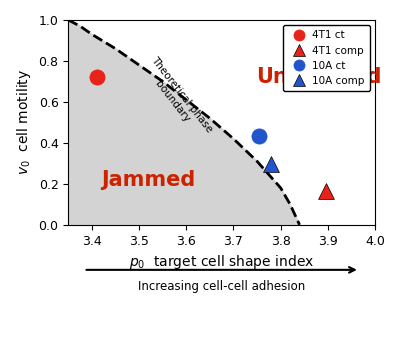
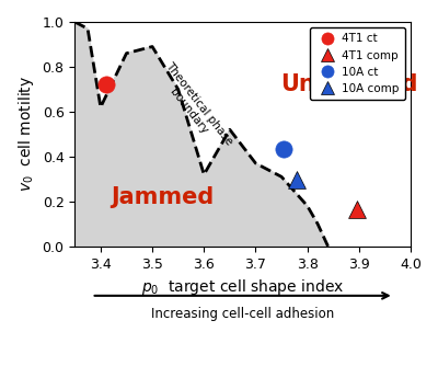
4T1 comp/3.4: 0.93 -> 0.62
4T1 comp/3.5: 0.78 -> 0.89
4T1 comp/3.6: 0.61 -> 0.32
4T1 comp/3.7: 0.42 -> 0.37
